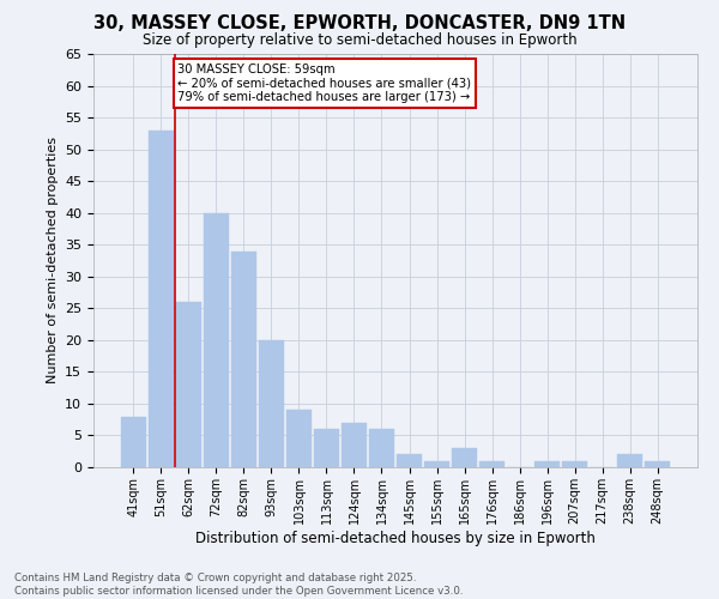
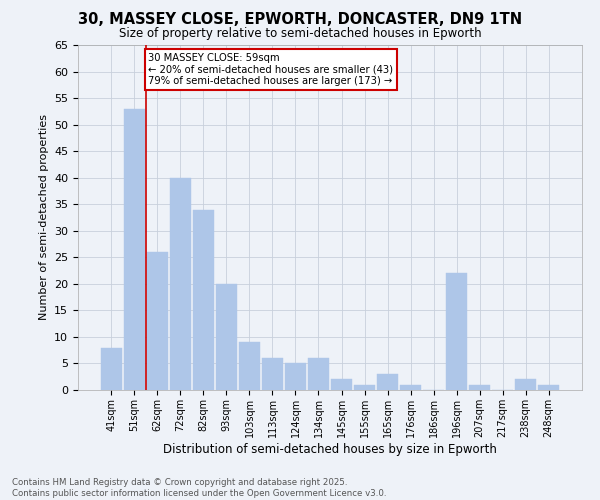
124sqm: 7 -> 5
196sqm: 1 -> 22
